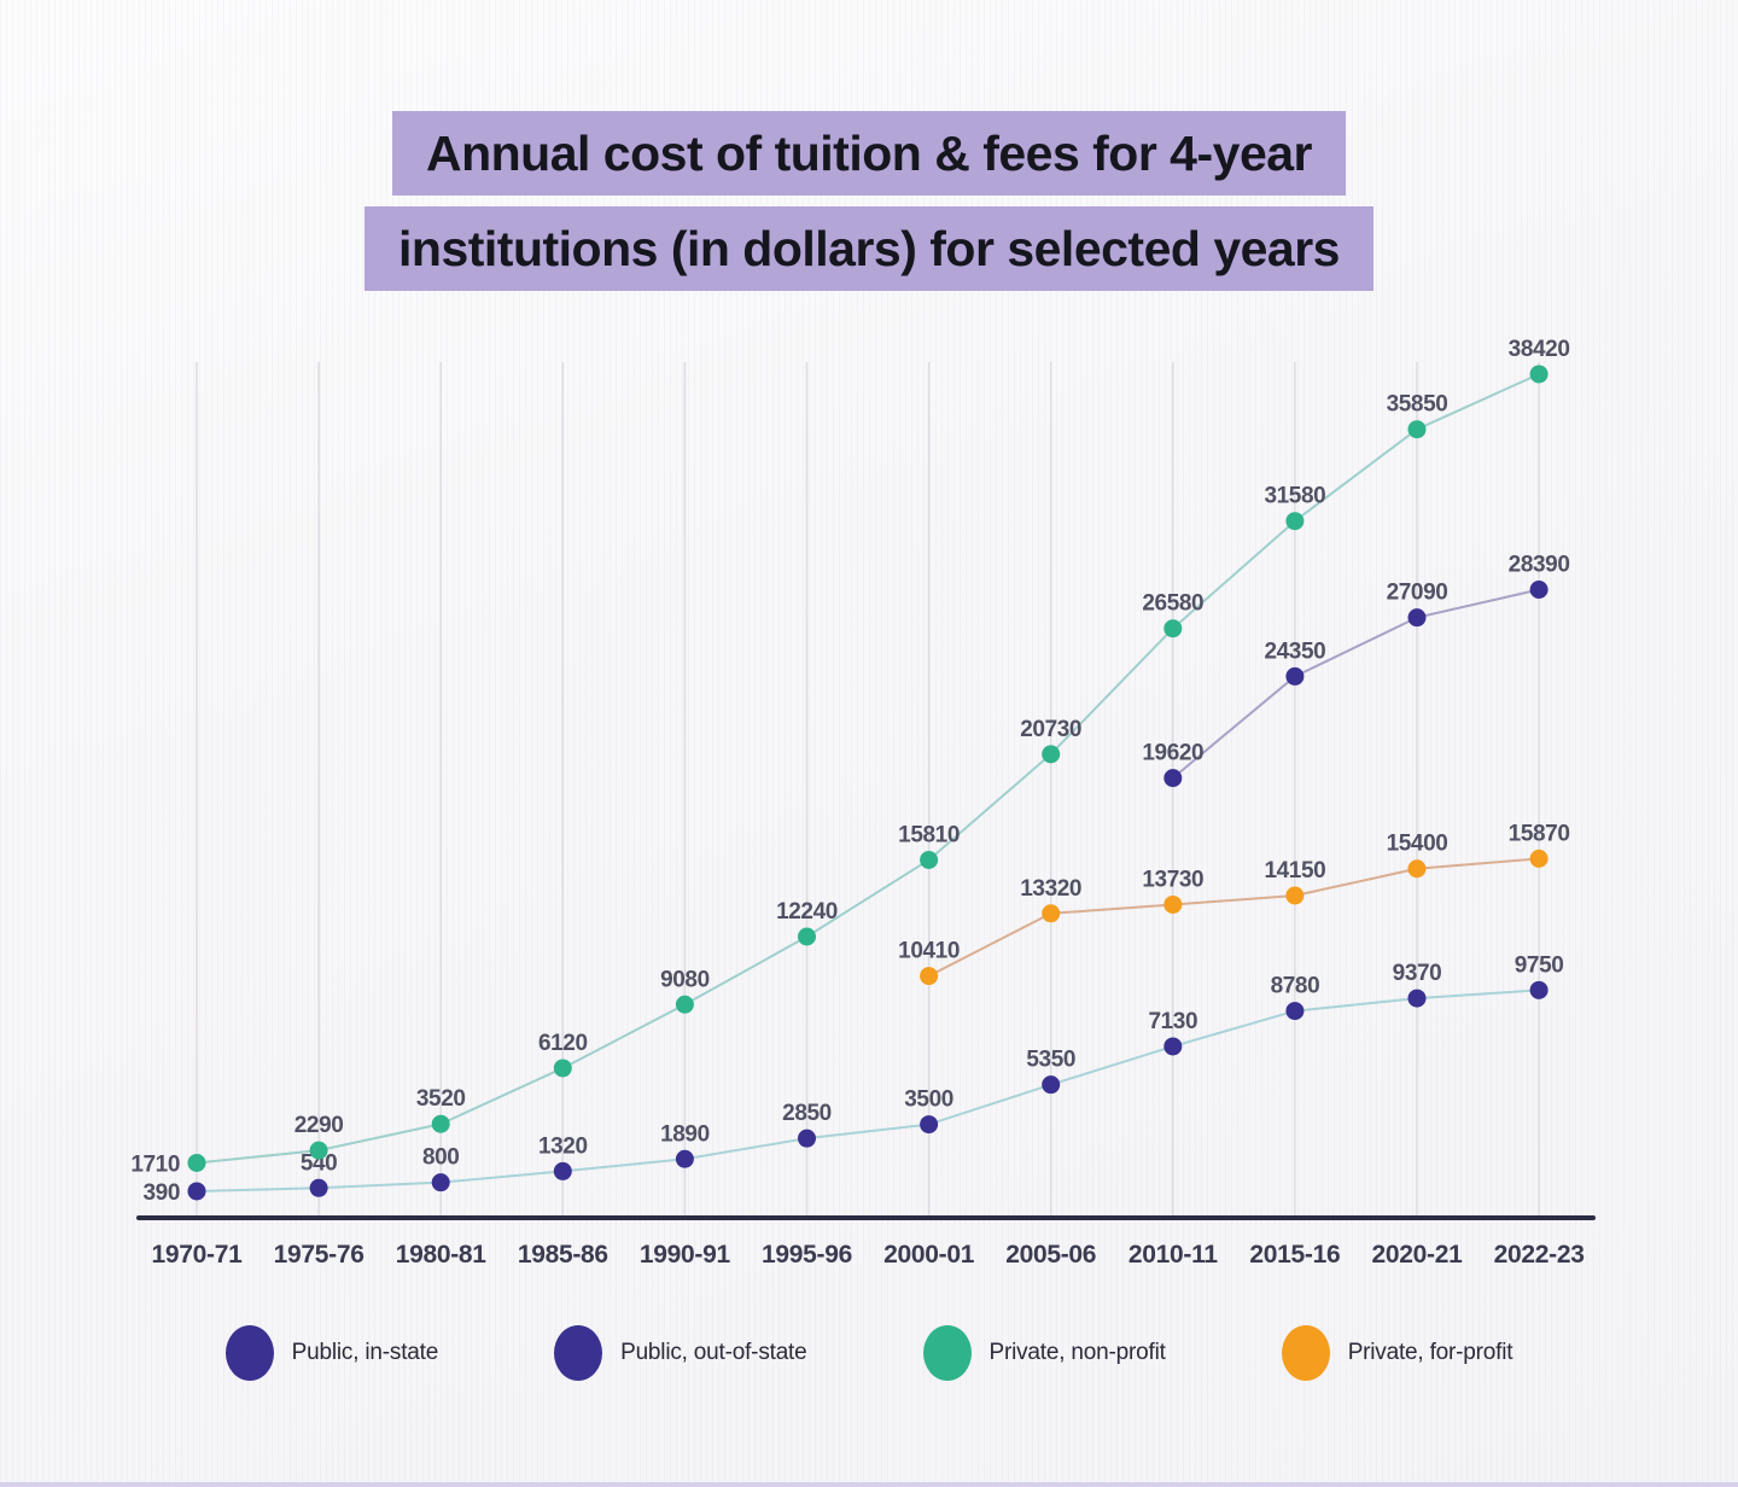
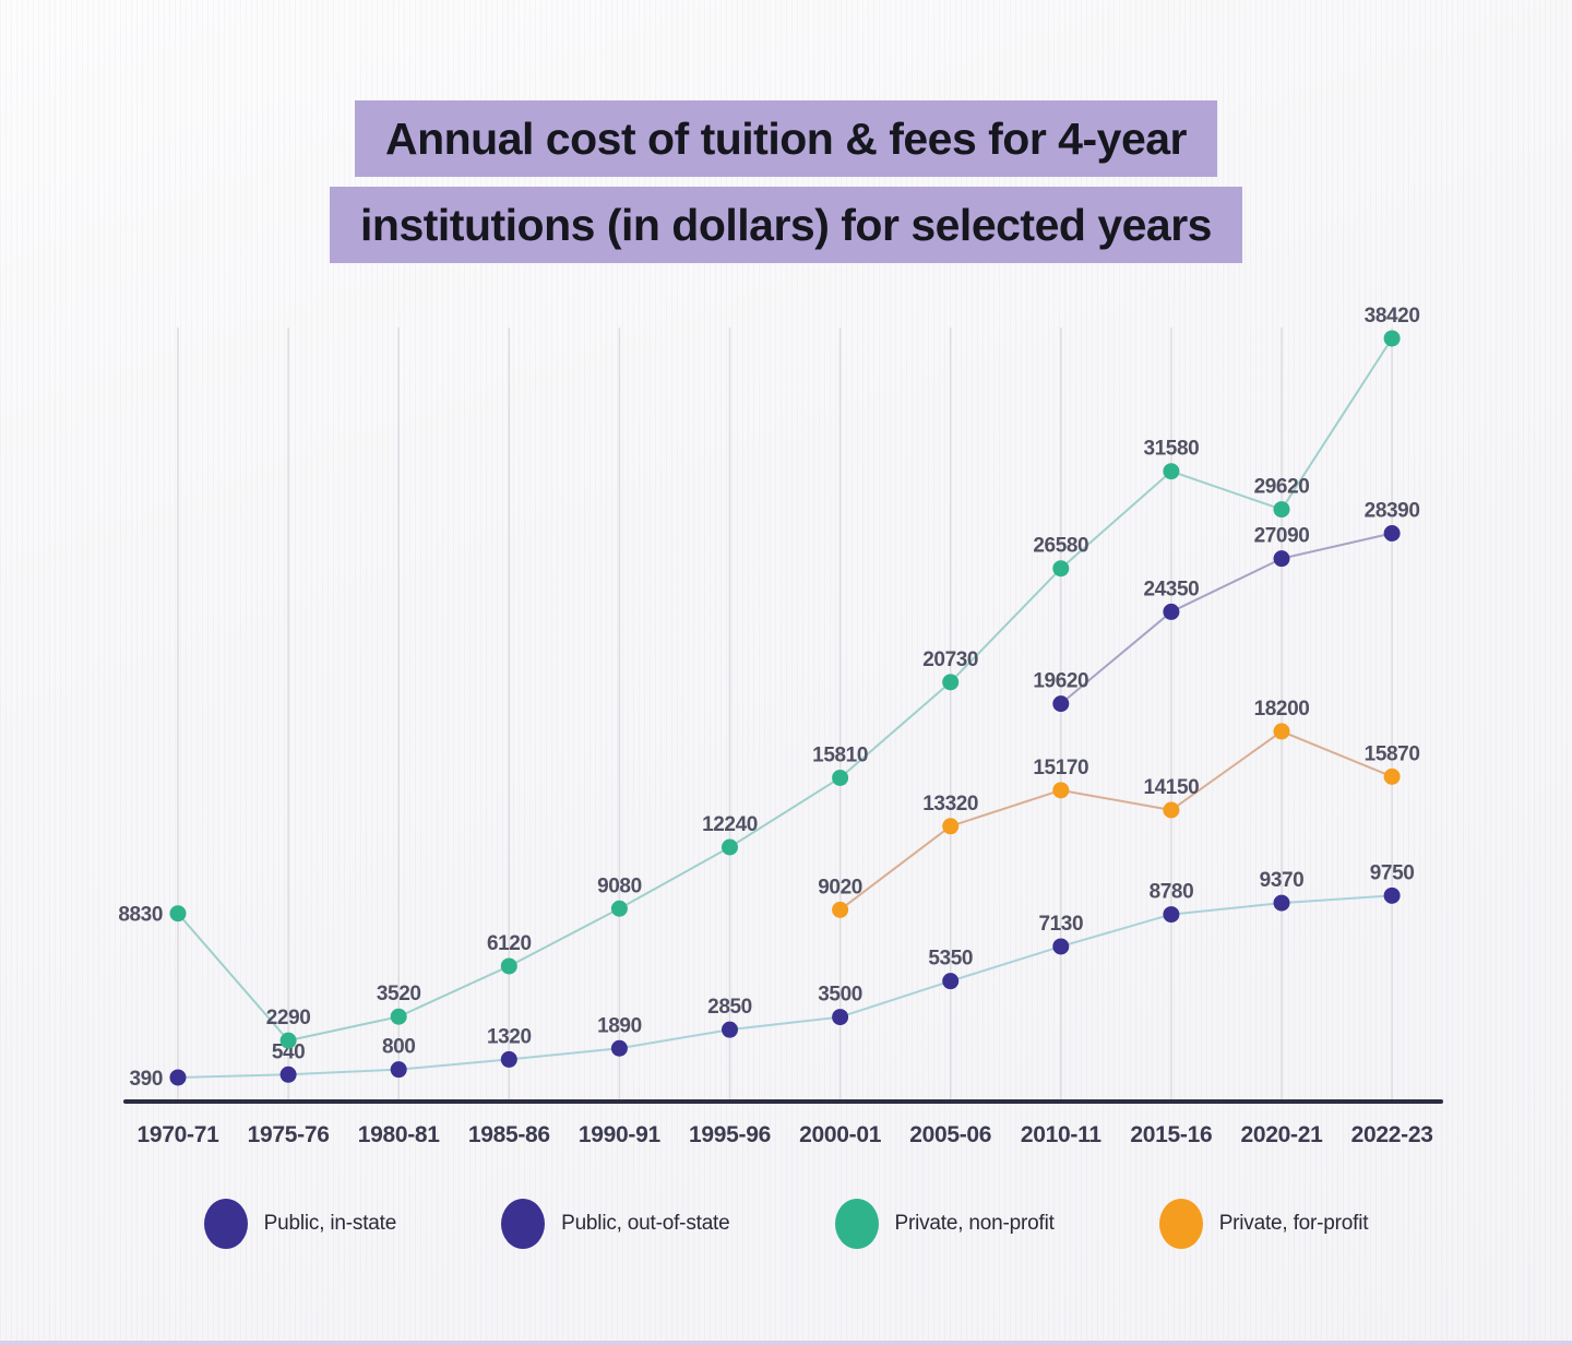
Private, non-profit/1970-71: 1710 -> 8830
Private, for-profit/2000-01: 10410 -> 9020
Private, for-profit/2010-11: 13730 -> 15170
Private, non-profit/2020-21: 35850 -> 29620
Private, for-profit/2020-21: 15400 -> 18200
